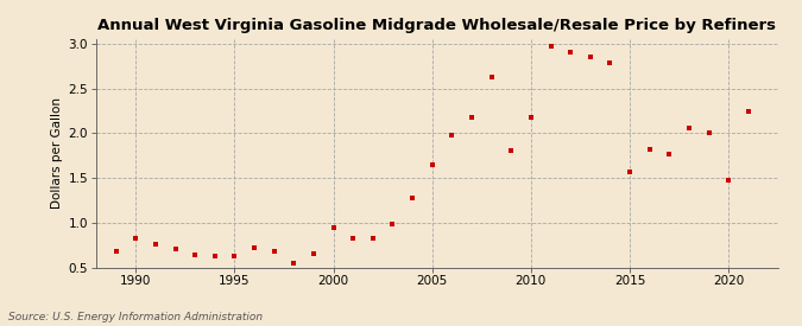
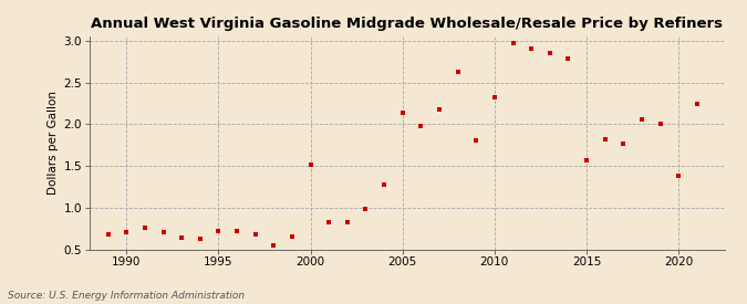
1990: 0.82 -> 0.70
1995: 0.62 -> 0.72
2000: 0.95 -> 1.52
2005: 1.65 -> 2.14
2010: 2.17 -> 2.32
2020: 1.48 -> 1.38
